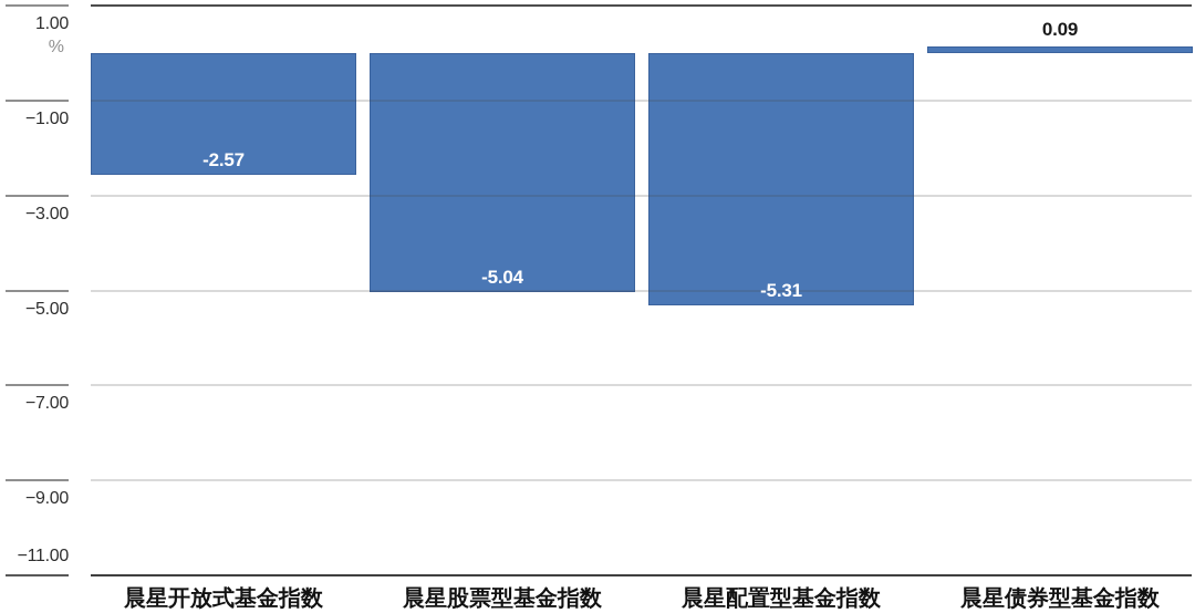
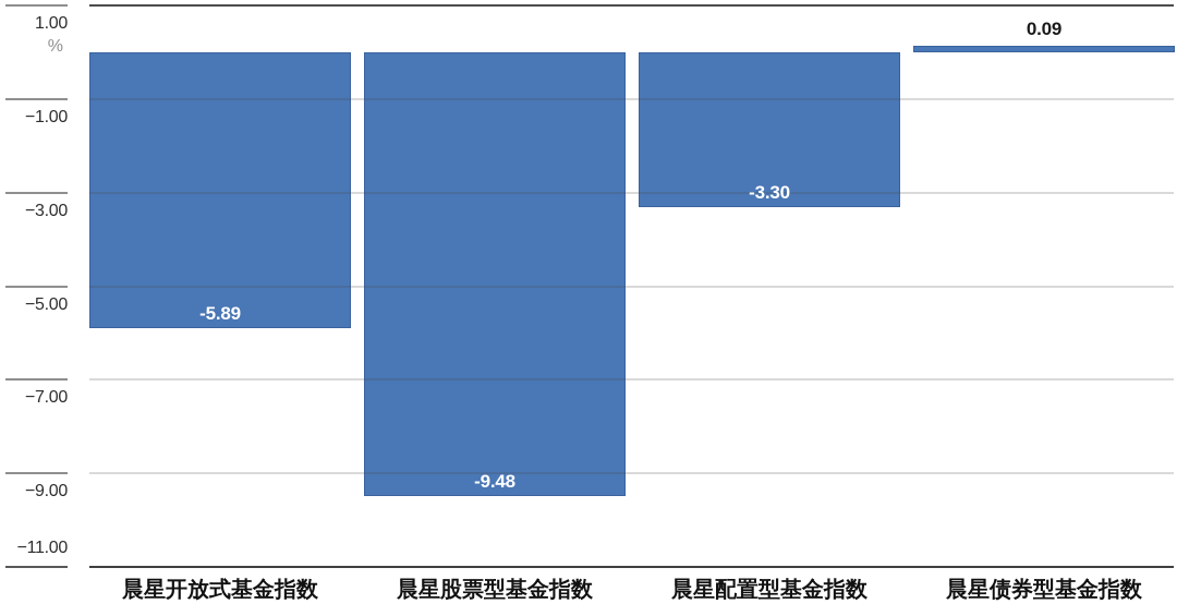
晨星开放式基金指数: -2.57 -> -5.89
晨星股票型基金指数: -5.04 -> -9.48
晨星配置型基金指数: -5.31 -> -3.30
